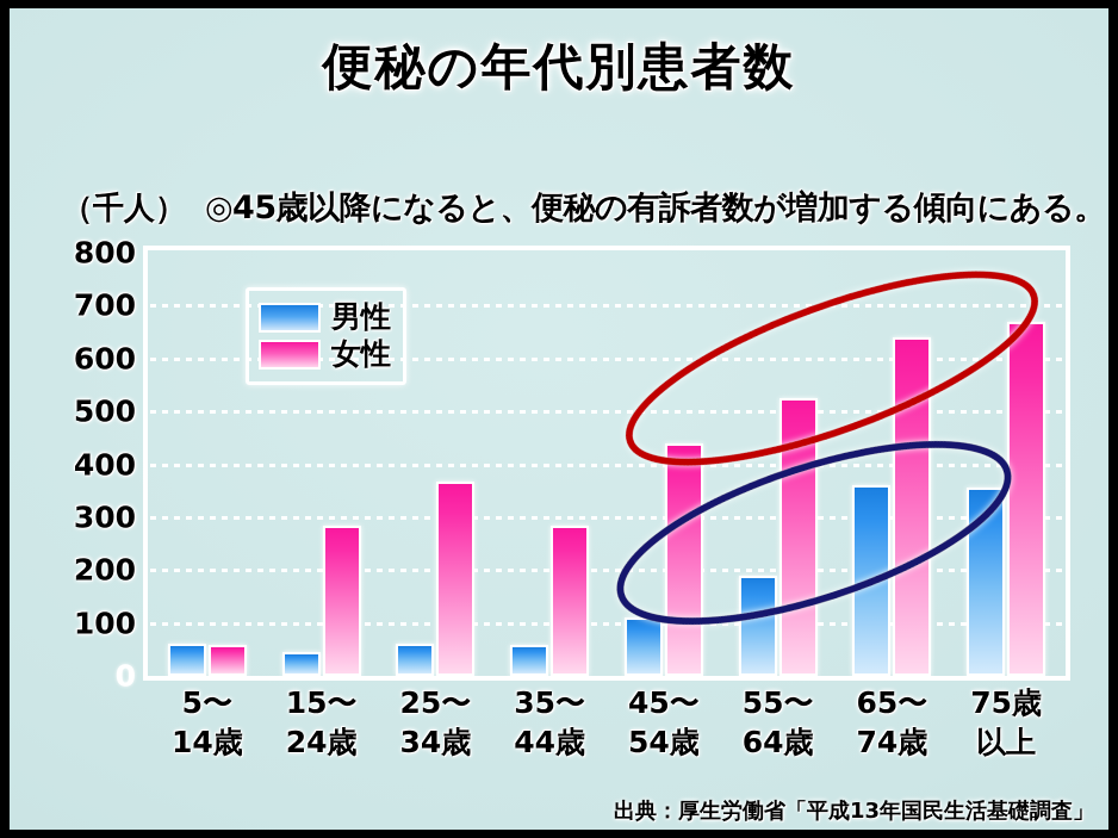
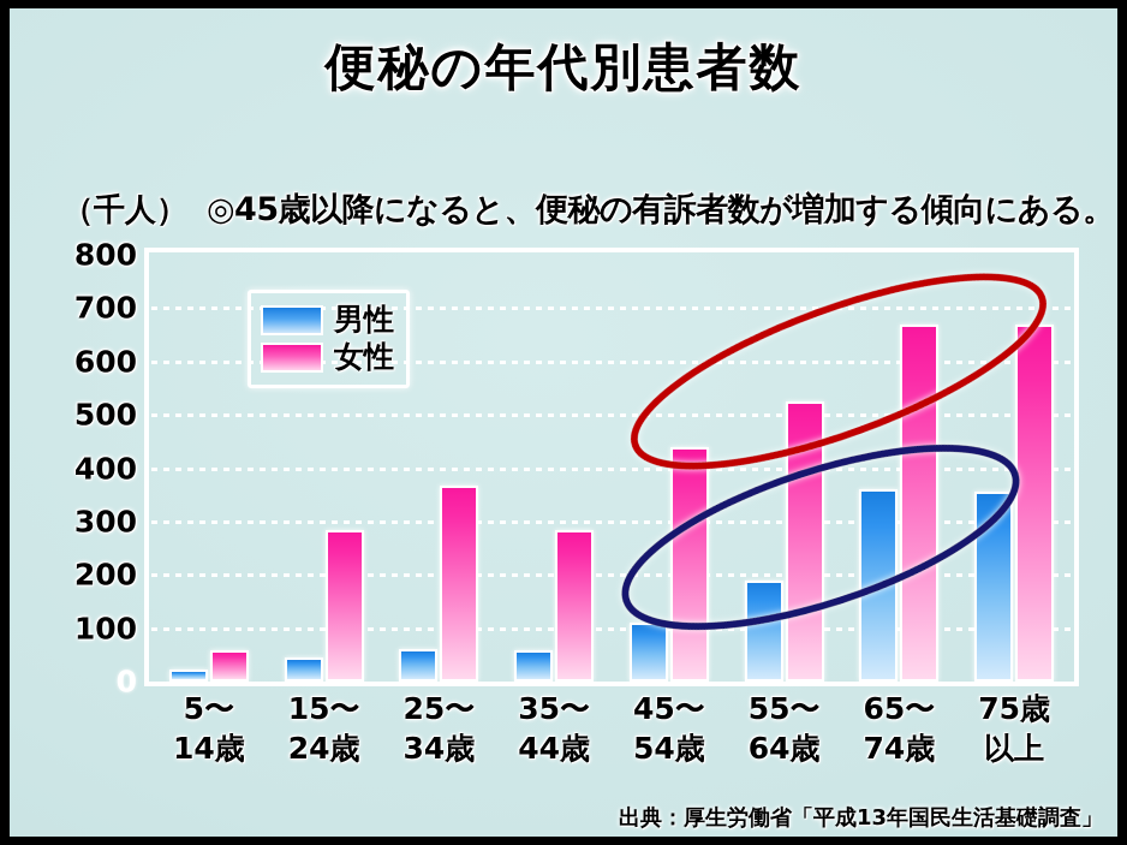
男性/5〜14歳: 60 -> 20
女性/65〜74歳: 640 -> 670
